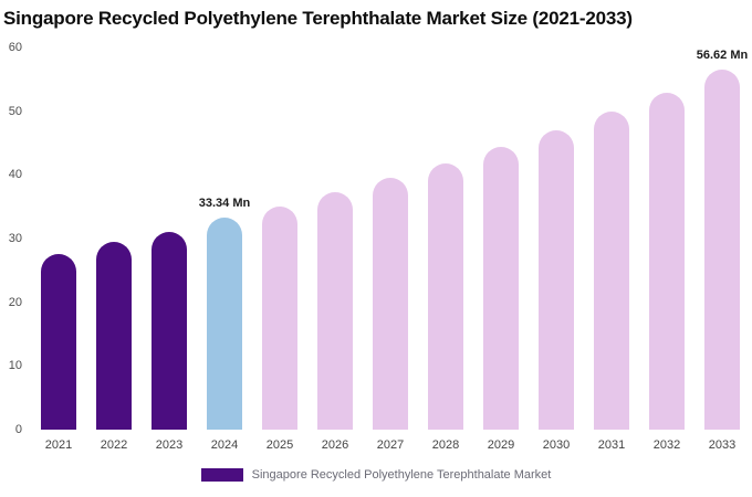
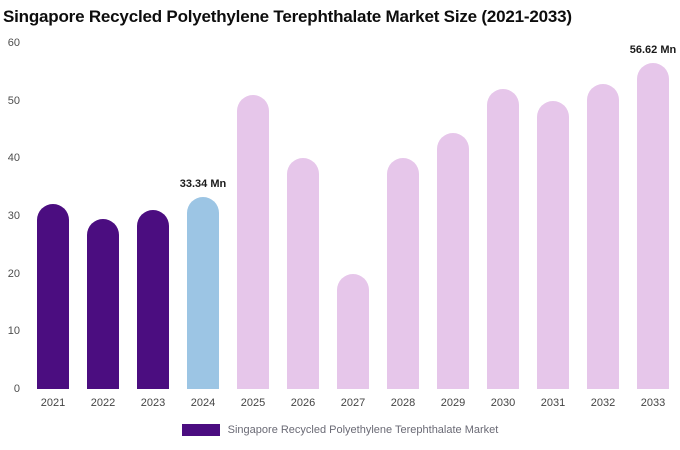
2021: 28 -> 32
2025: 35 -> 51
2026: 37 -> 40
2027: 40 -> 20
2028: 42 -> 40
2030: 47 -> 52
